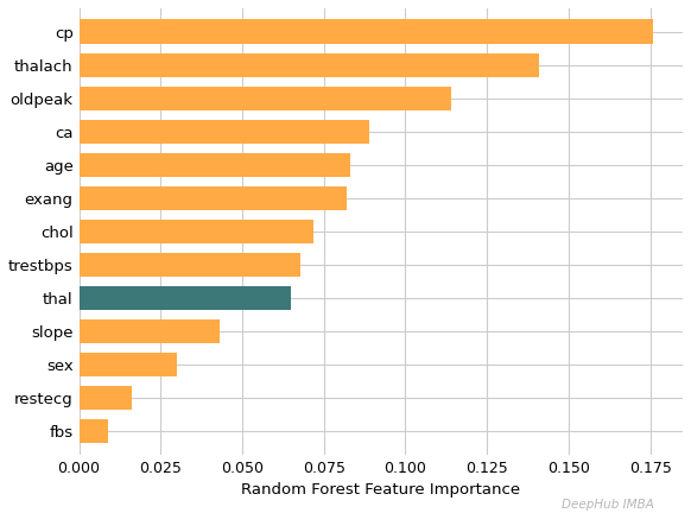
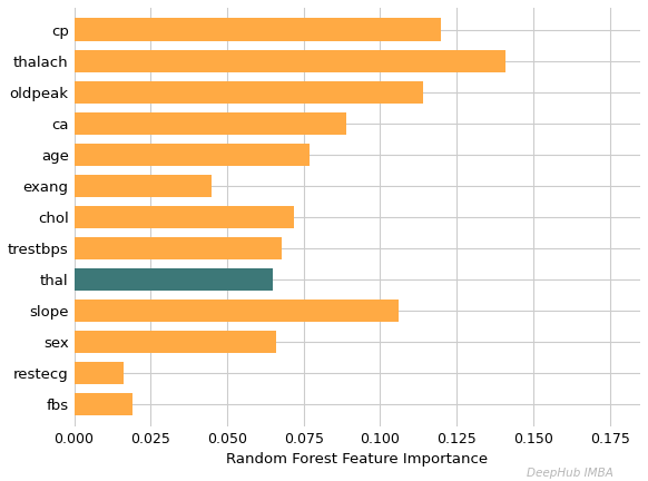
cp: 0.176 -> 0.120
age: 0.083 -> 0.077
exang: 0.082 -> 0.045
slope: 0.043 -> 0.106
sex: 0.030 -> 0.066
fbs: 0.009 -> 0.019
